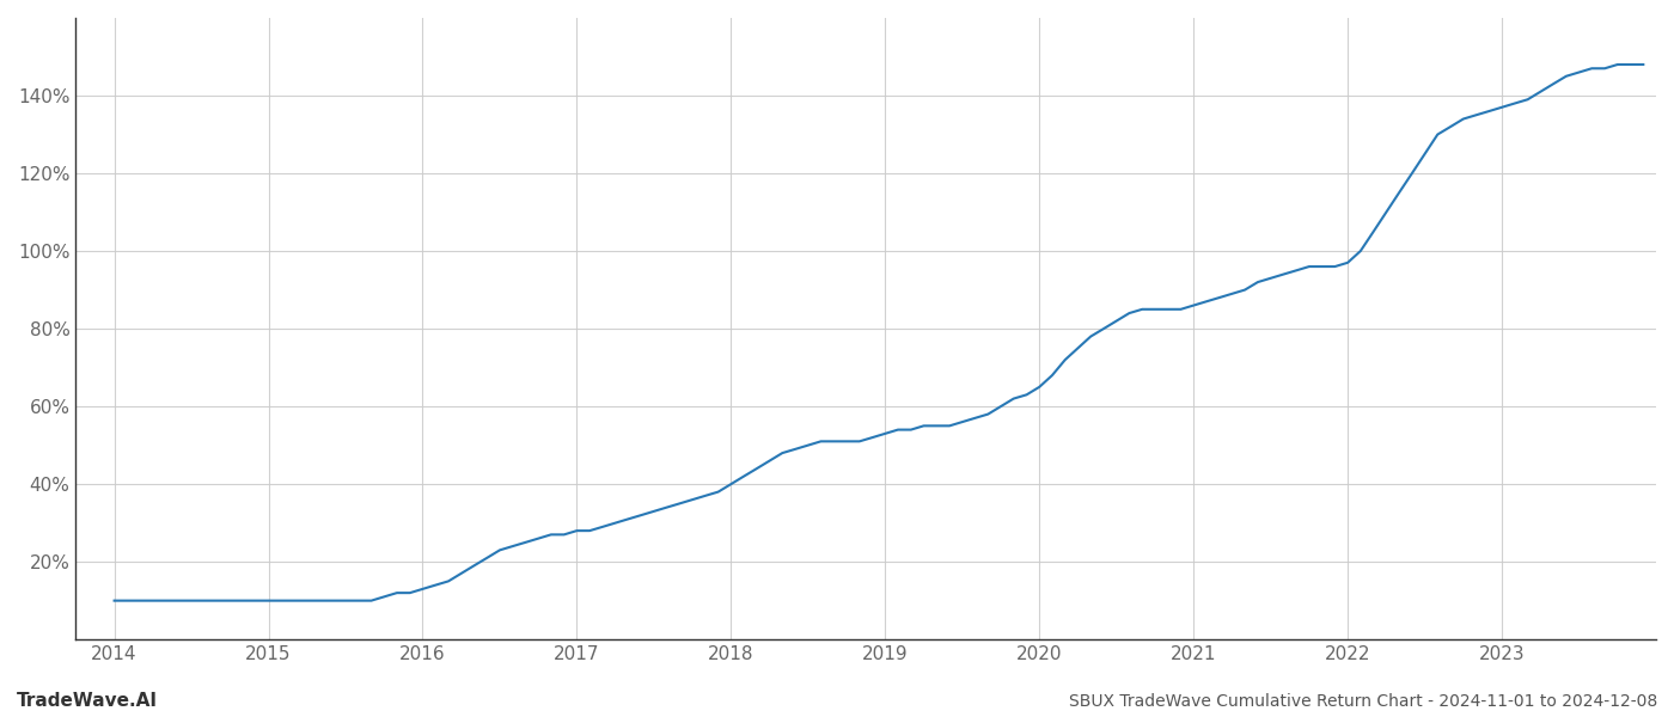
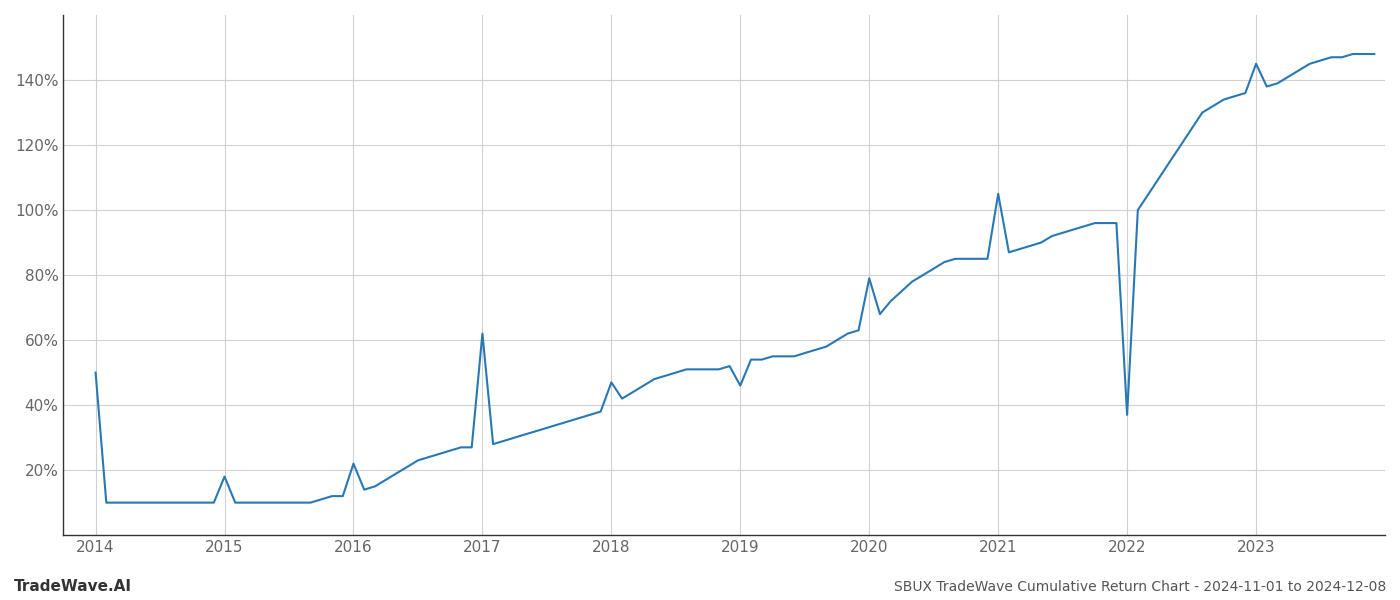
2014: 10% -> 50%
2015: 10% -> 18%
2016: 13% -> 22%
2017: 28% -> 62%
2018: 40% -> 47%
2019: 53% -> 46%
2020: 65% -> 79%
2021: 86% -> 105%
2022: 97% -> 37%
2023: 137% -> 145%
